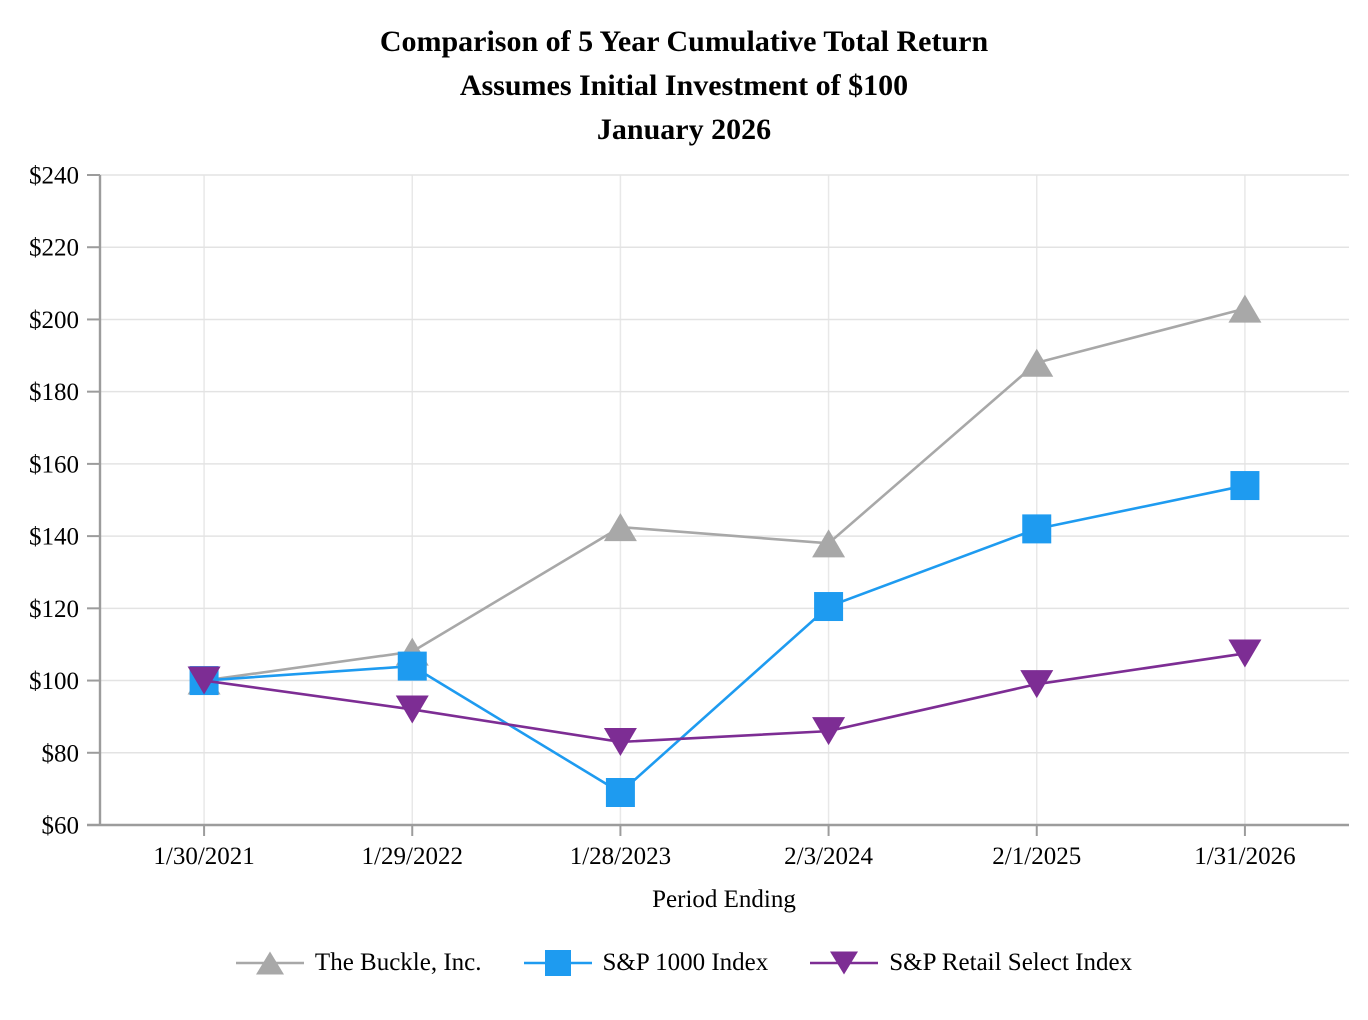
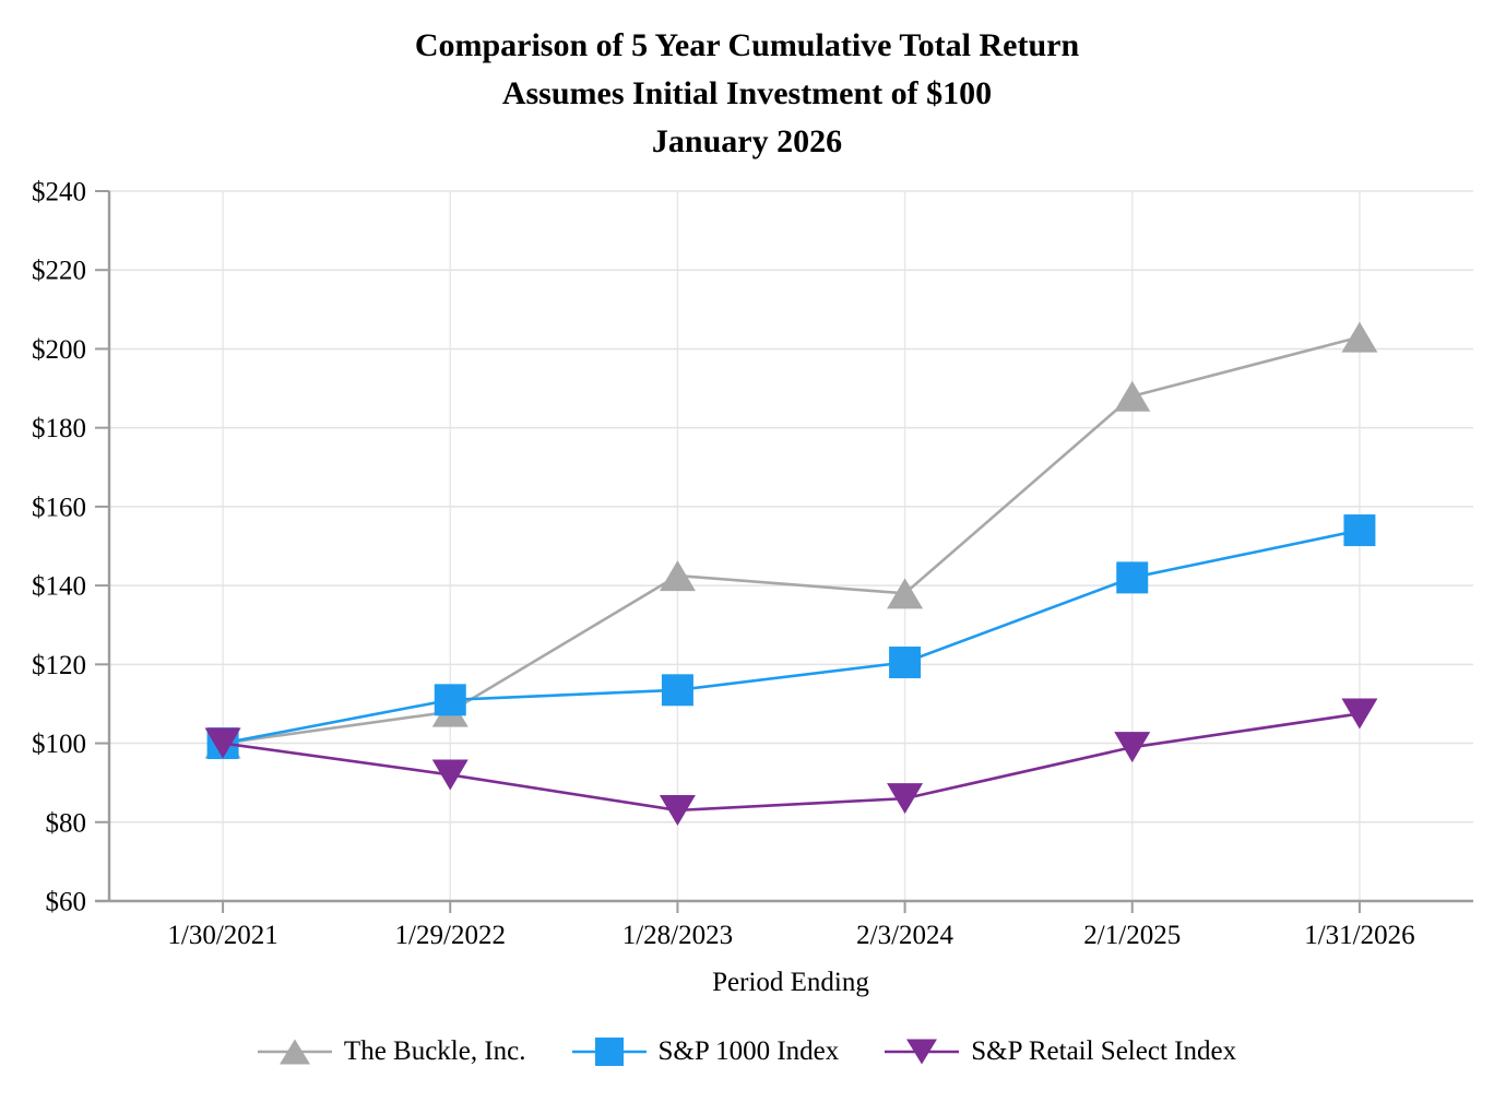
S&P 1000 Index/1/29/2022: $104 -> $111
S&P 1000 Index/1/28/2023: $69 -> $114
